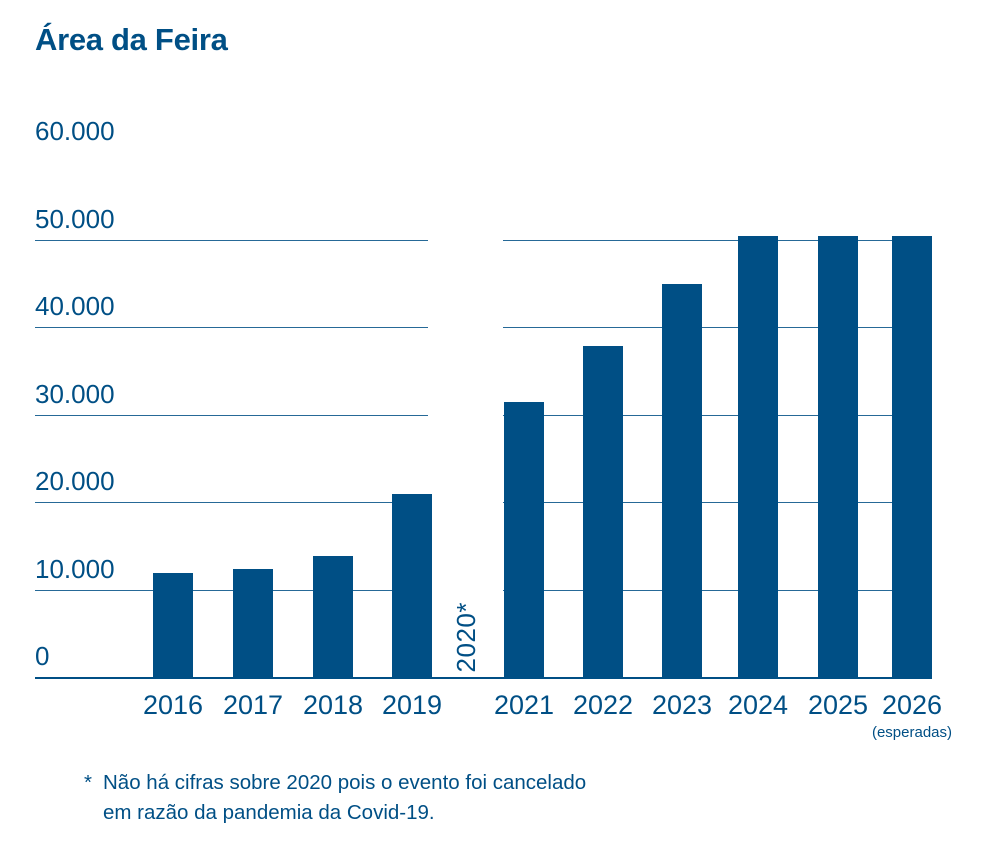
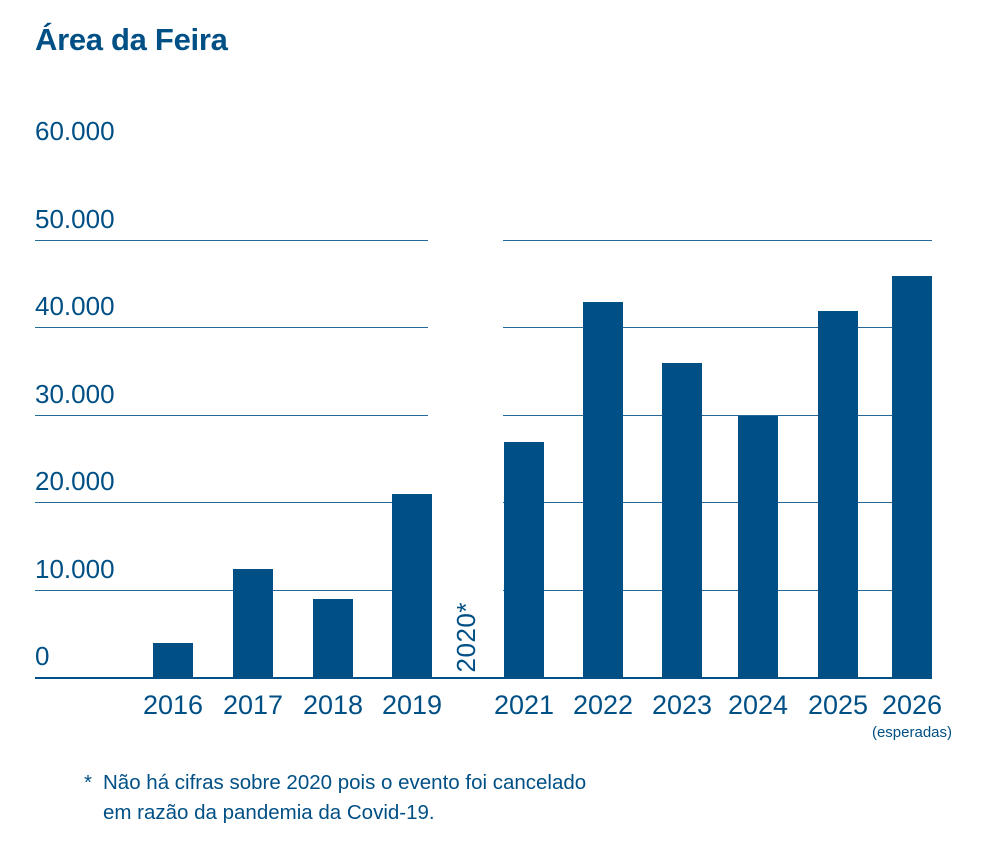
2016: 12000 -> 4000
2018: 14000 -> 9000
2021: 32000 -> 27000
2022: 38000 -> 43000
2023: 45000 -> 36000
2024: 50000 -> 30000
2025: 50000 -> 42000
2026: 50000 -> 46000
